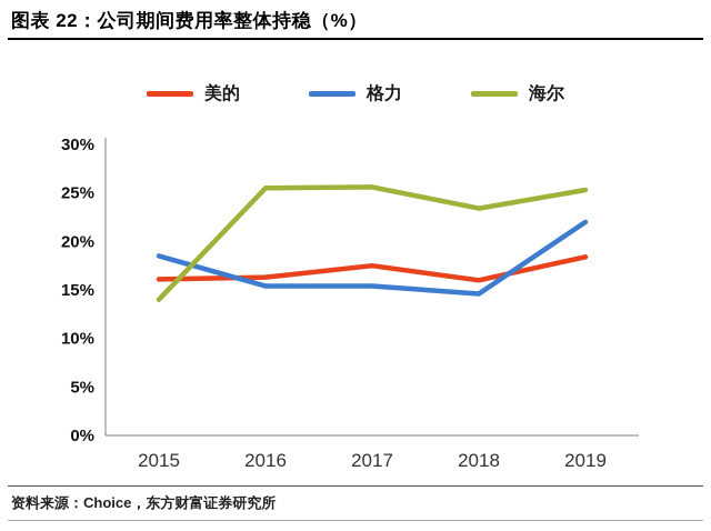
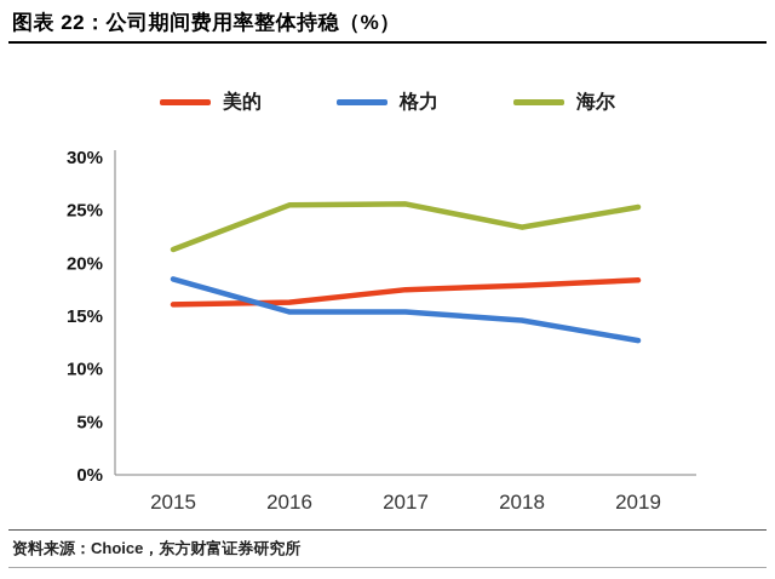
海尔/2015: 14% -> 21%
美的/2018: 16% -> 18%
格力/2019: 22% -> 13%
